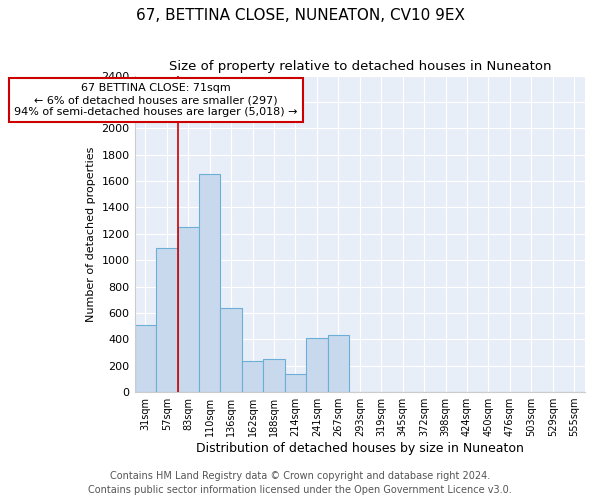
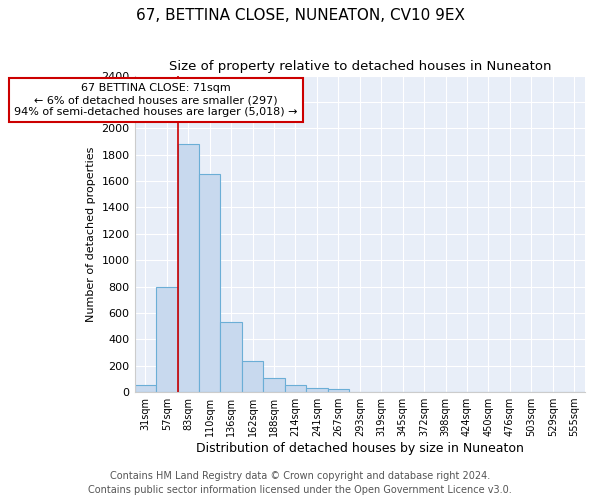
31sqm: 510 -> 50
57sqm: 1090 -> 800
83sqm: 1250 -> 1880
136sqm: 640 -> 530
188sqm: 250 -> 100
214sqm: 140 -> 60
241sqm: 410 -> 30
267sqm: 430 -> 20
